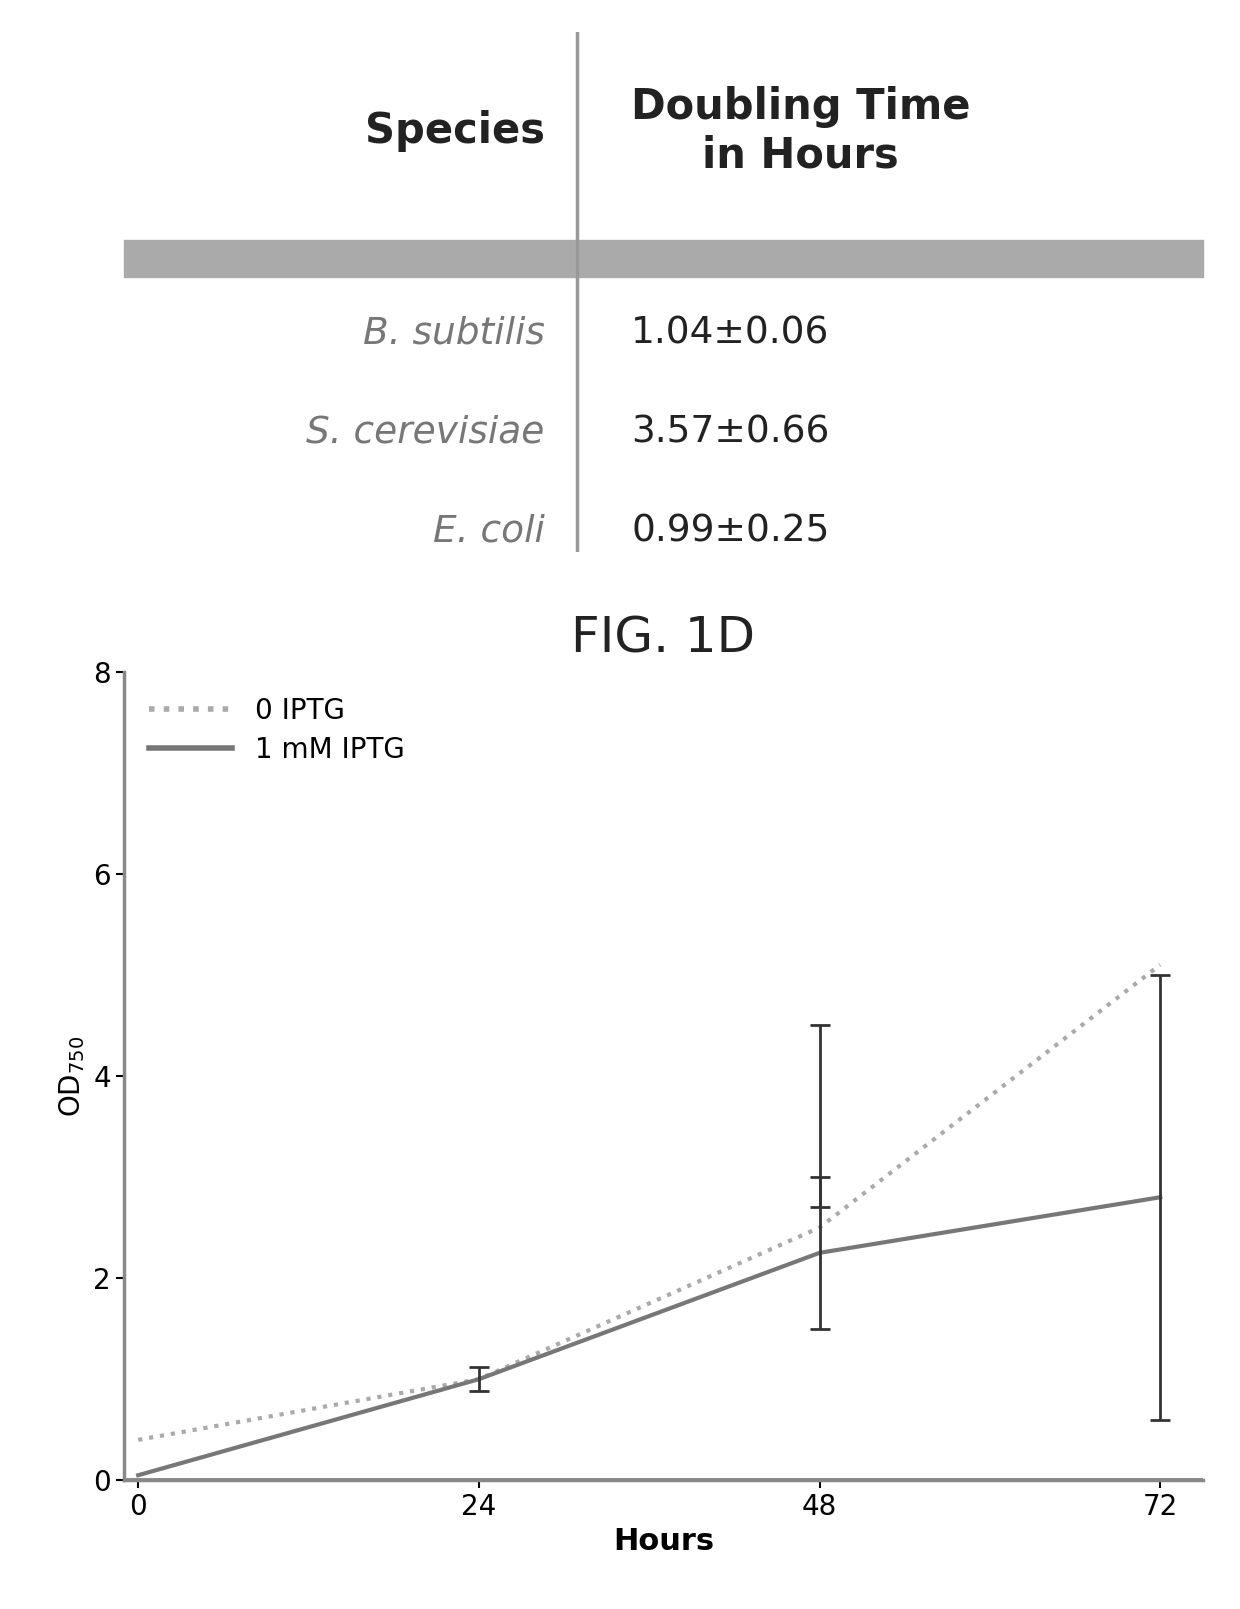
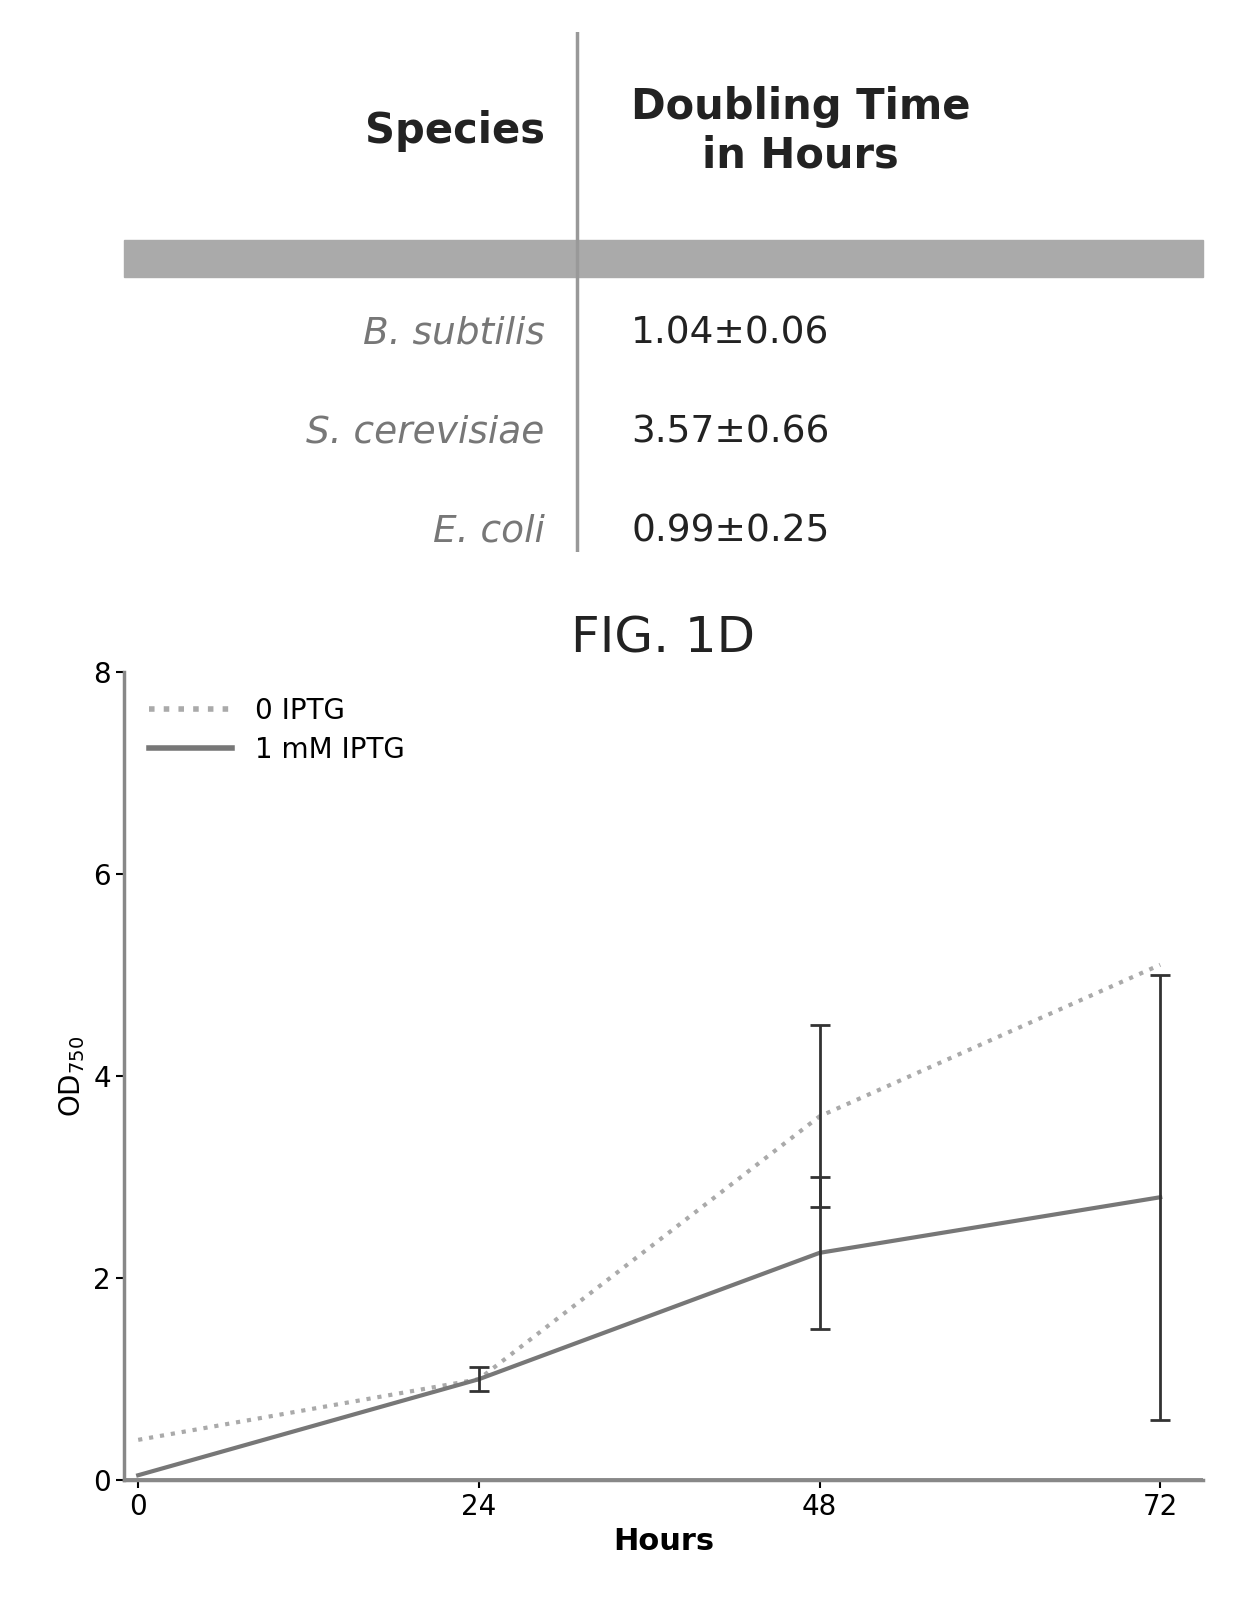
0 IPTG/48: 2.5 -> 3.6
